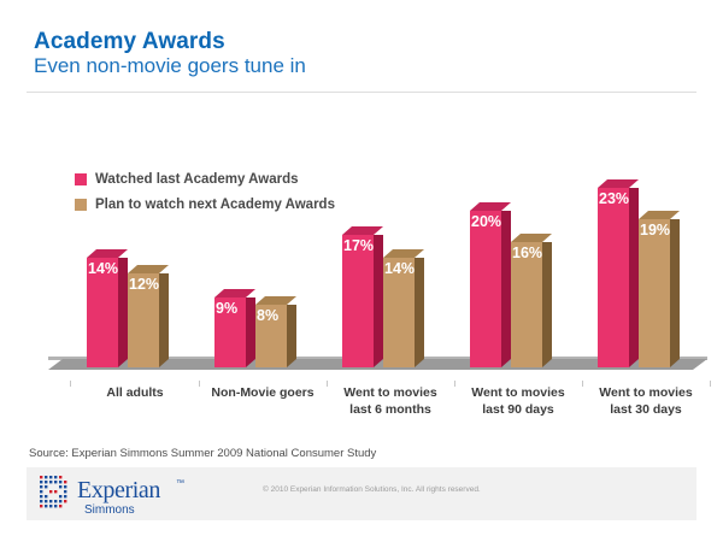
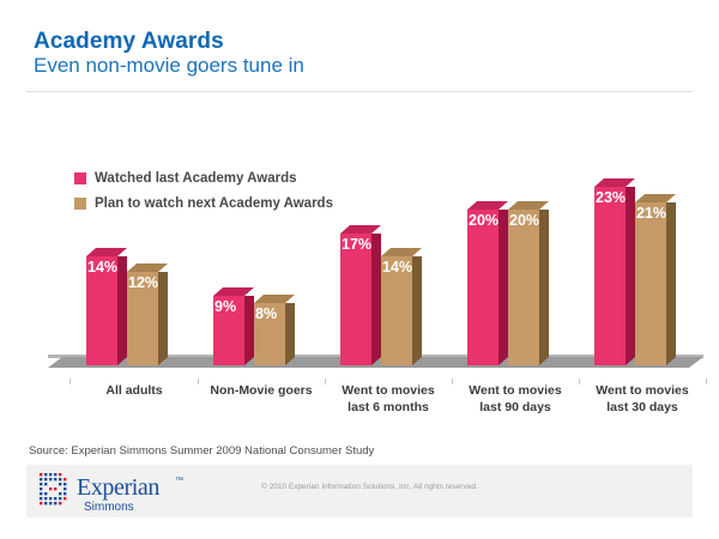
Plan to watch next Academy Awards/Went to movies last 90 days: 16% -> 20%
Plan to watch next Academy Awards/Went to movies last 30 days: 19% -> 21%
